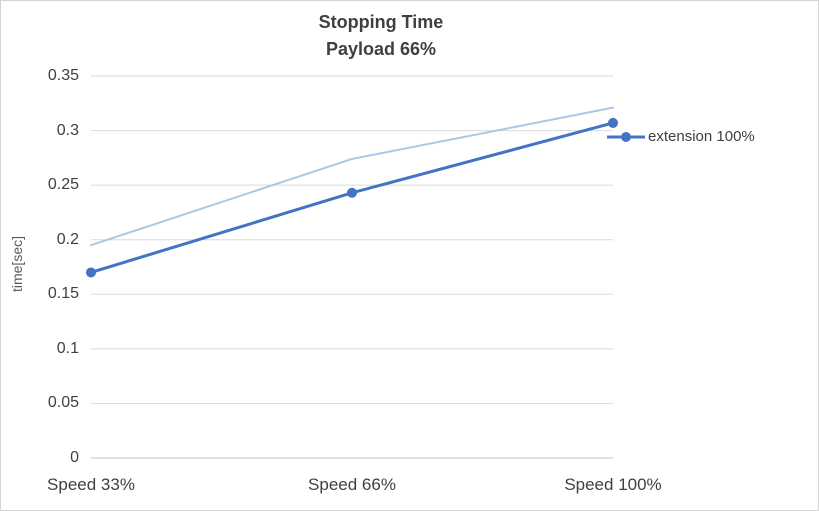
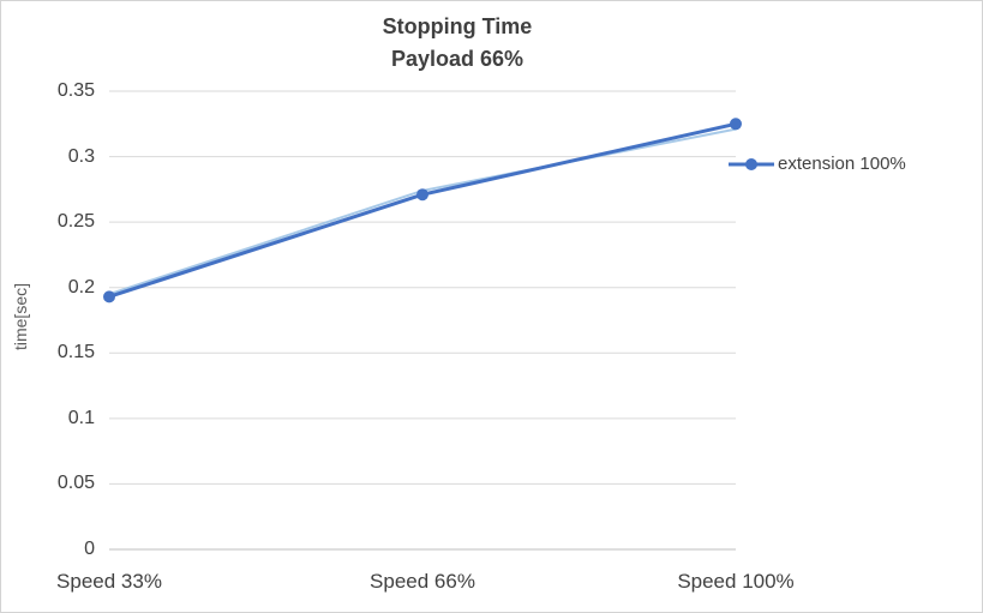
Speed 33%: 0.170 -> 0.193
Speed 66%: 0.243 -> 0.271
Speed 100%: 0.307 -> 0.325
